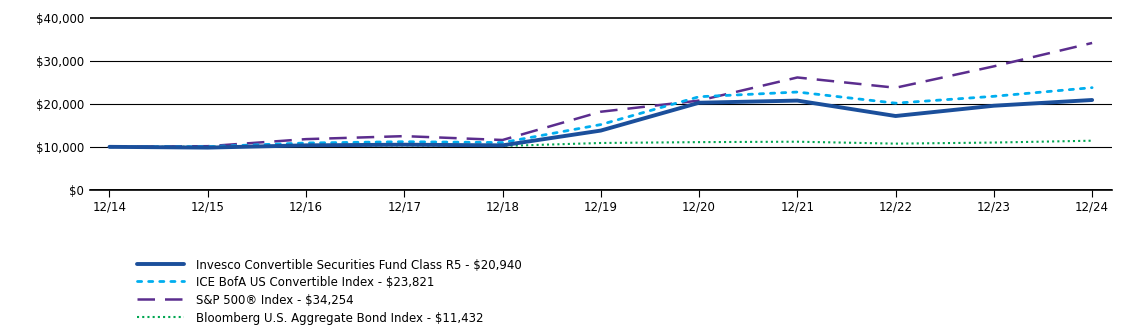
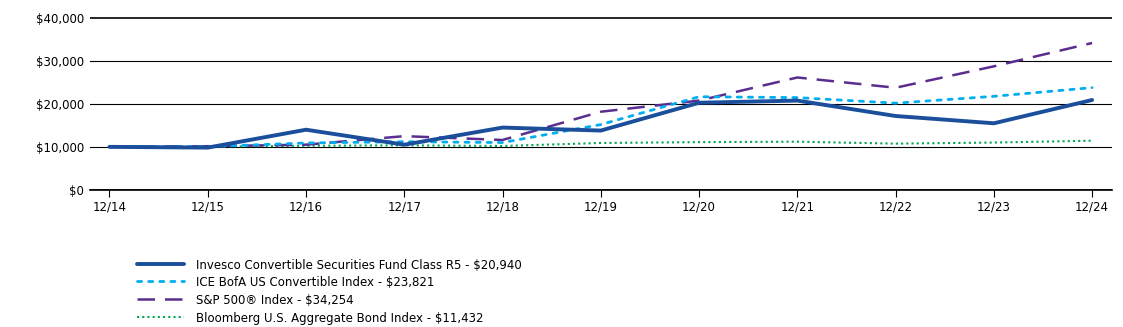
Invesco Convertible Securities Fund Class R5 - $20,940/12/16: $10,400 -> $14,000
S&P 500® Index - $34,254/12/16: $11,800 -> $10,500
Invesco Convertible Securities Fund Class R5 - $20,940/12/18: $10,400 -> $14,500
ICE BofA US Convertible Index - $23,821/12/21: $22,800 -> $21,500
Invesco Convertible Securities Fund Class R5 - $20,940/12/23: $19,600 -> $15,500
